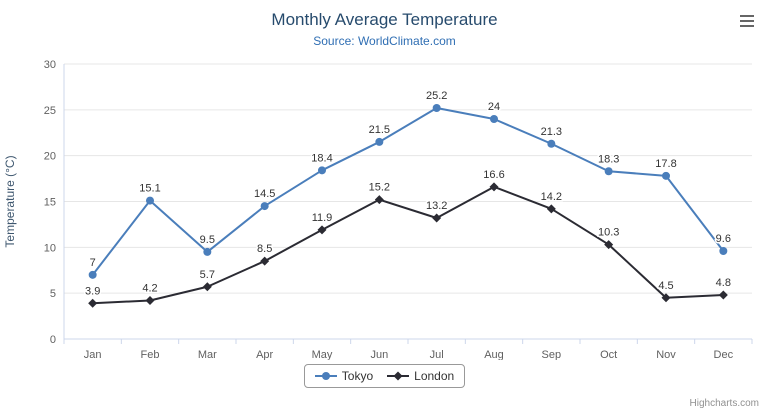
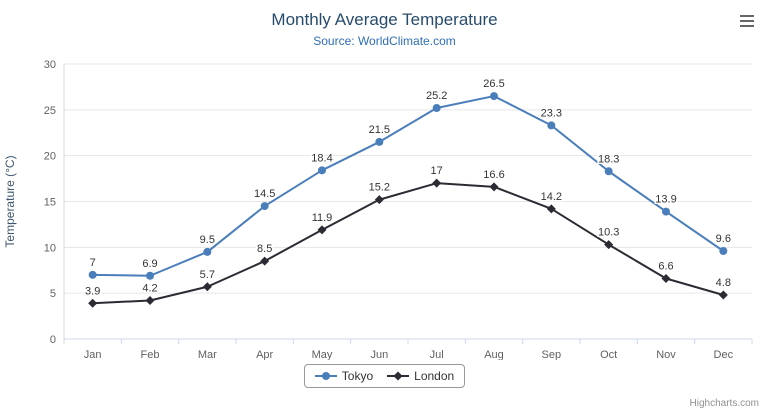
Tokyo/Feb: 15.1 -> 6.9
London/Jul: 13.2 -> 17
Tokyo/Aug: 24 -> 26.5
Tokyo/Sep: 21.3 -> 23.3
Tokyo/Nov: 17.8 -> 13.9
London/Nov: 4.5 -> 6.6
